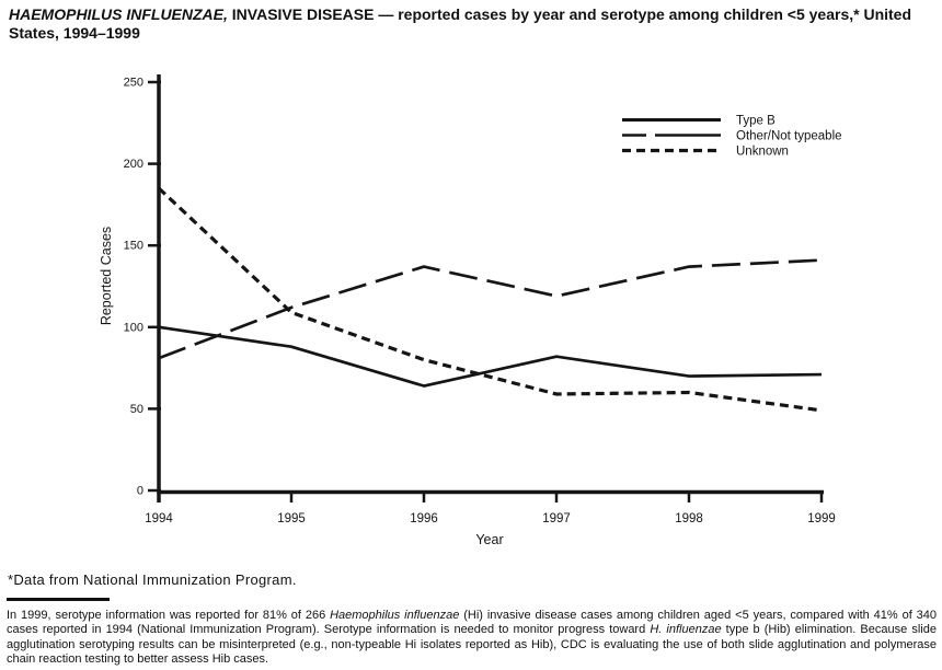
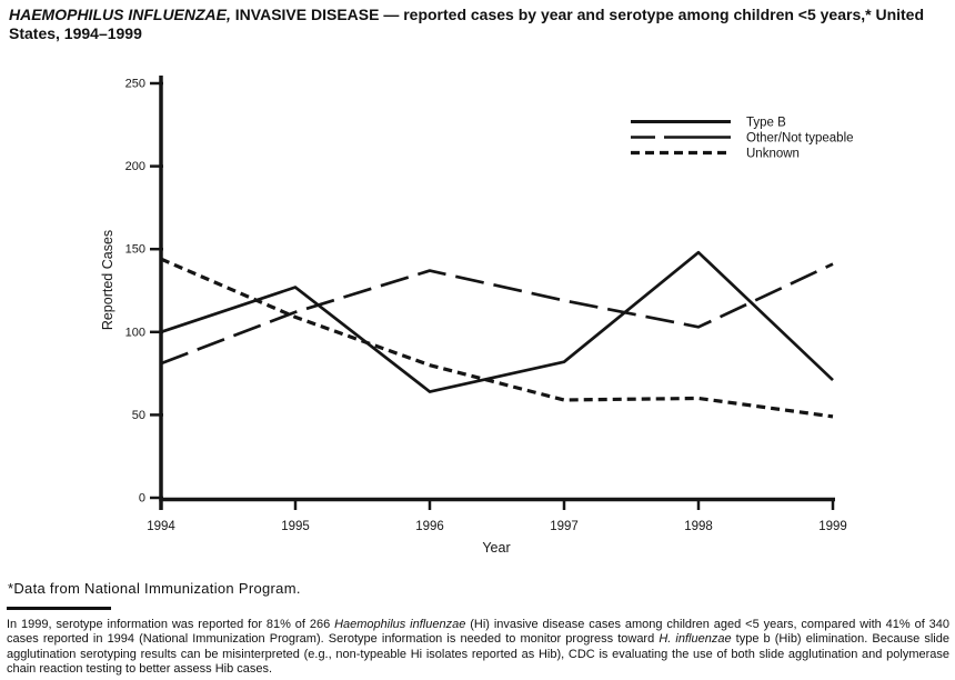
Unknown/1994: 185 -> 144
Type B/1995: 88 -> 127
Type B/1998: 70 -> 148
Other/Not typeable/1998: 137 -> 103
